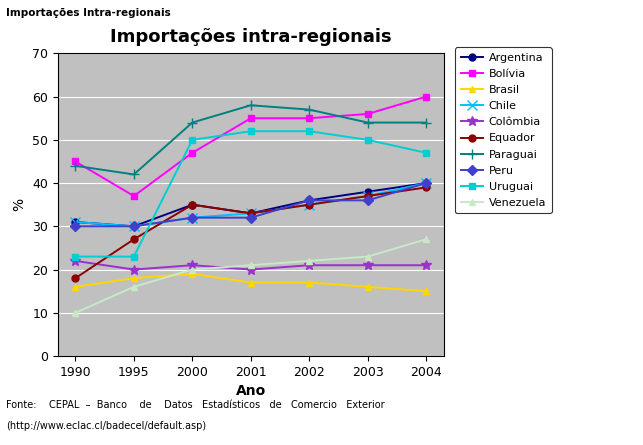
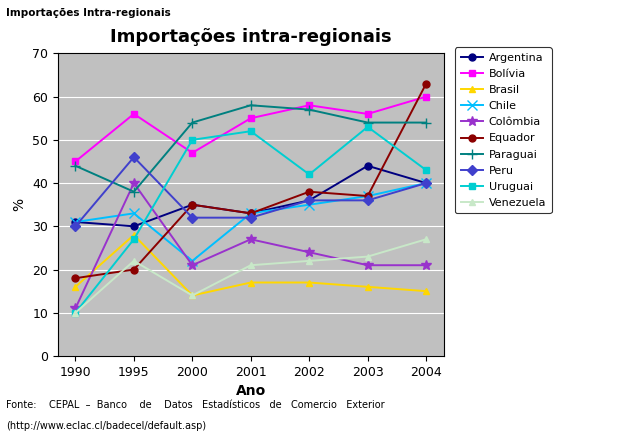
Colômbia/1990: 22 -> 11
Uruguai/1990: 23 -> 10
Bolívia/1995: 37 -> 56
Brasil/1995: 18 -> 28
Chile/1995: 30 -> 33
Colômbia/1995: 20 -> 40
Equador/1995: 27 -> 20
Paraguai/1995: 42 -> 38
Peru/1995: 30 -> 46
Uruguai/1995: 23 -> 27
Venezuela/1995: 16 -> 22
Brasil/2000: 19 -> 14
Chile/2000: 32 -> 22
Venezuela/2000: 20 -> 14
Colômbia/2001: 20 -> 27
Bolívia/2002: 55 -> 58
Colômbia/2002: 21 -> 24
Equador/2002: 35 -> 38
Uruguai/2002: 52 -> 42
Argentina/2003: 38 -> 44
Uruguai/2003: 50 -> 53
Equador/2004: 39 -> 63
Uruguai/2004: 47 -> 43
